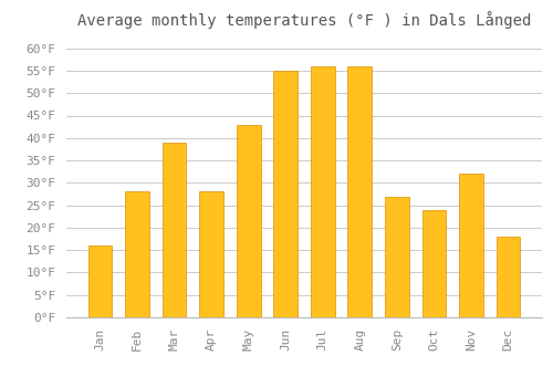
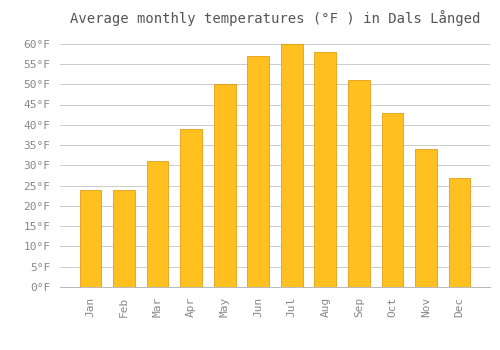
Jan: 16°F -> 24°F
Feb: 28°F -> 24°F
Mar: 39°F -> 31°F
Apr: 28°F -> 39°F
May: 43°F -> 50°F
Jun: 55°F -> 57°F
Jul: 56°F -> 60°F
Aug: 56°F -> 58°F
Sep: 27°F -> 51°F
Oct: 24°F -> 43°F
Nov: 32°F -> 34°F
Dec: 18°F -> 27°F
